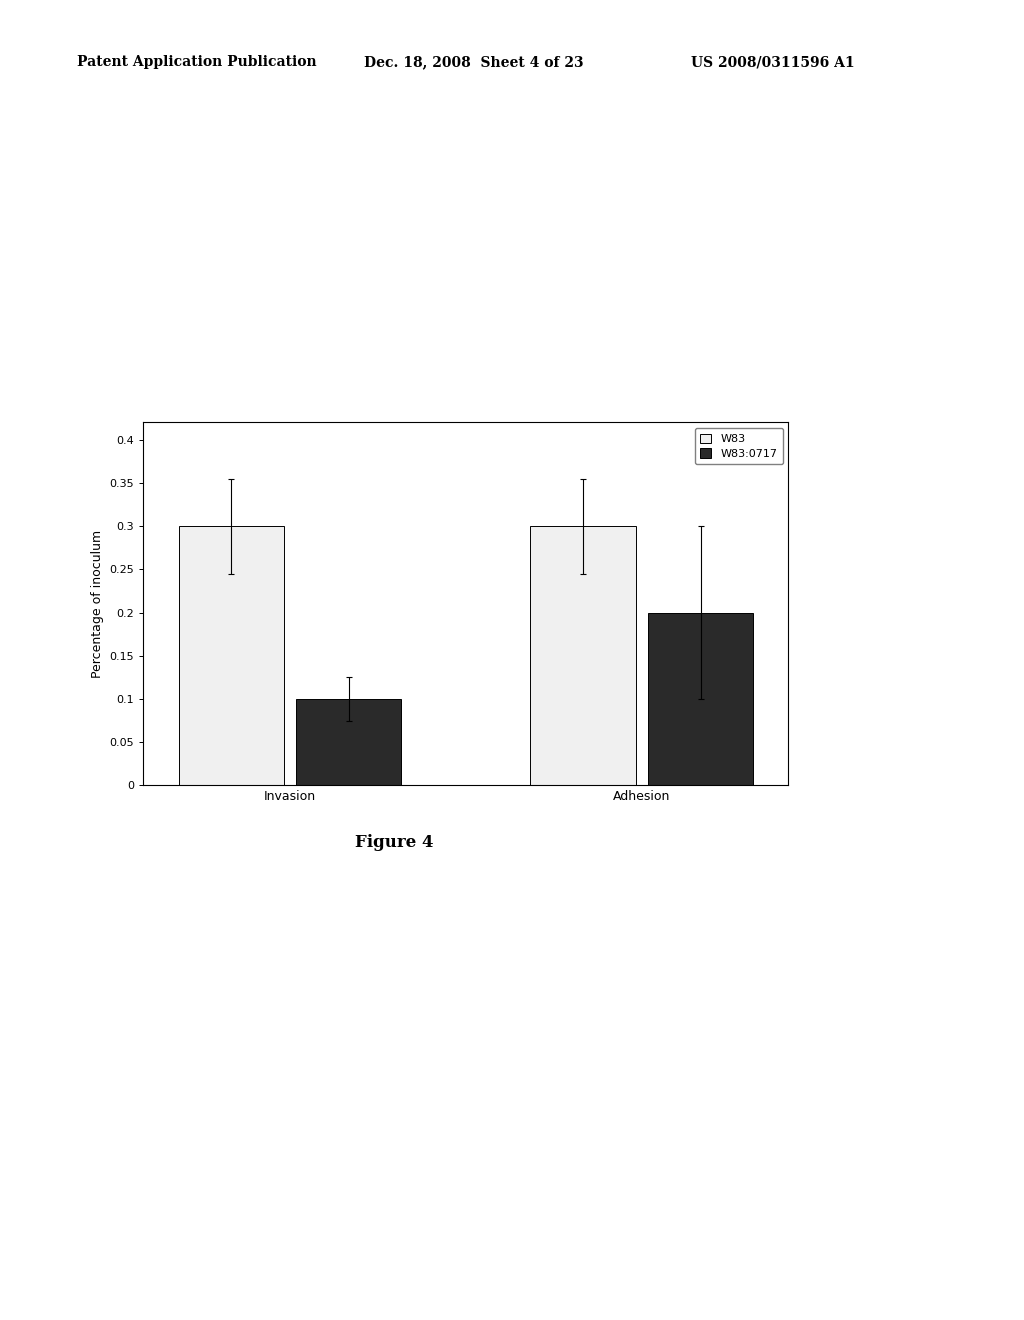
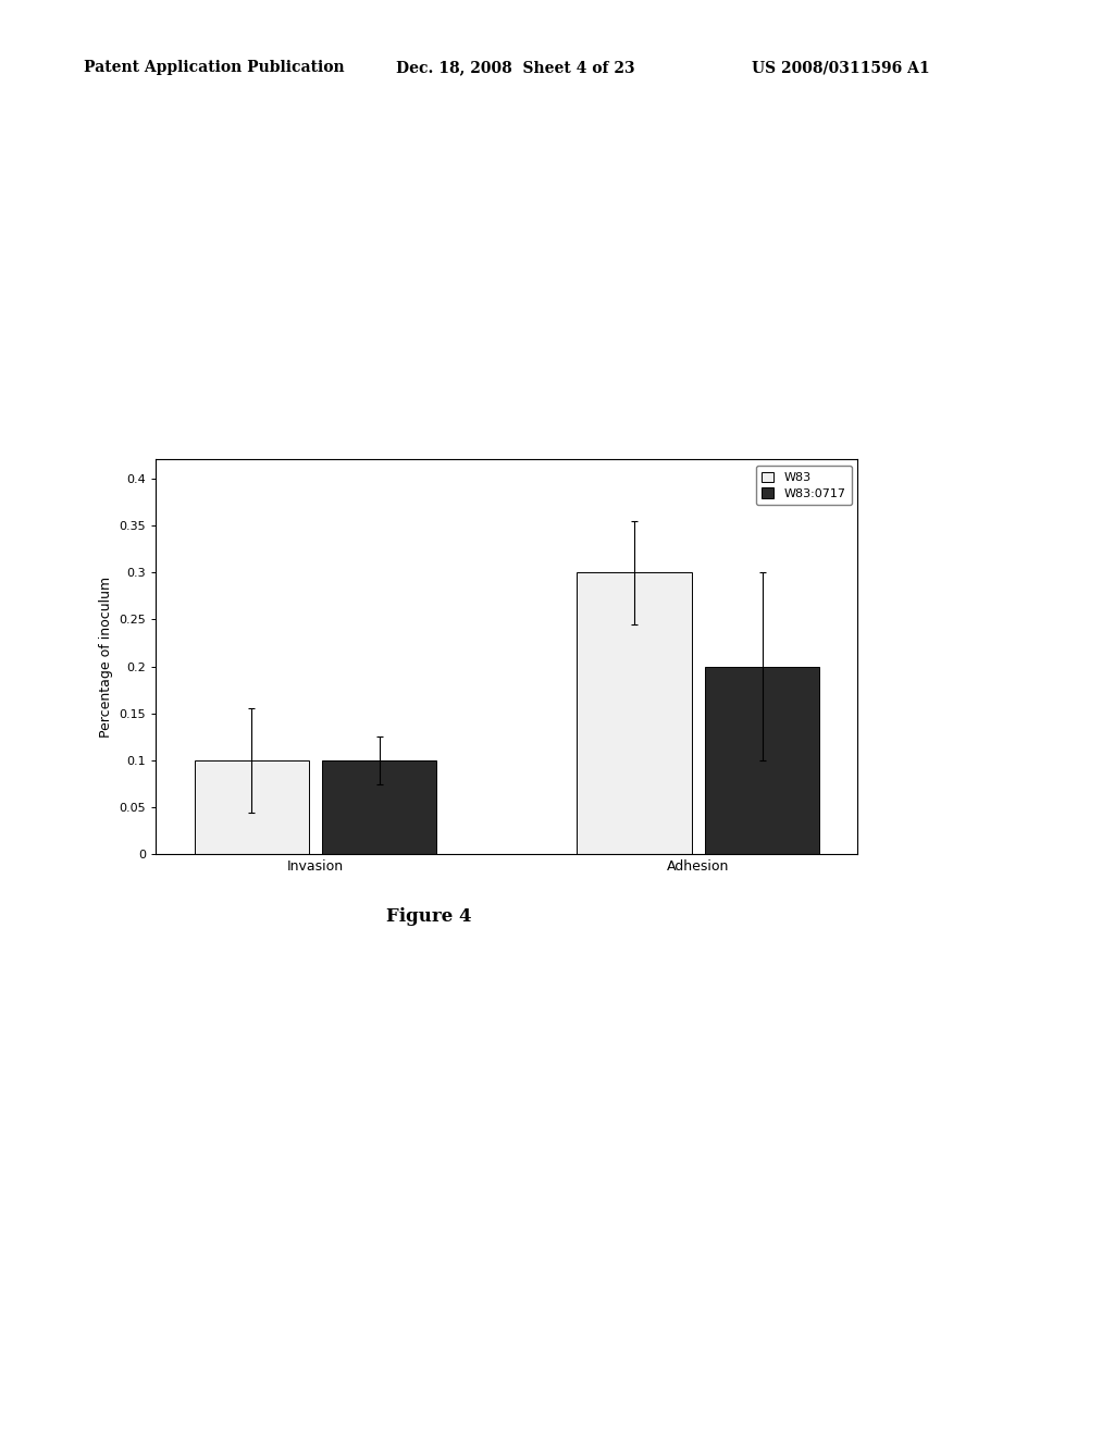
W83/Invasion: 0.3 -> 0.1
